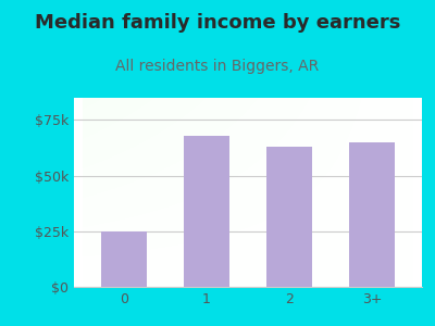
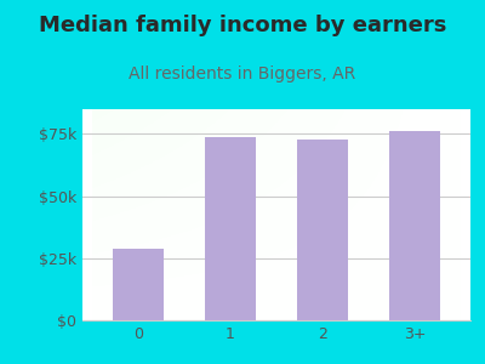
0: $25k -> $29k
1: $68k -> $74k
2: $63k -> $73k
3+: $65k -> $76k
